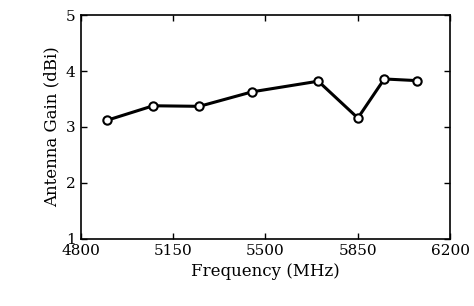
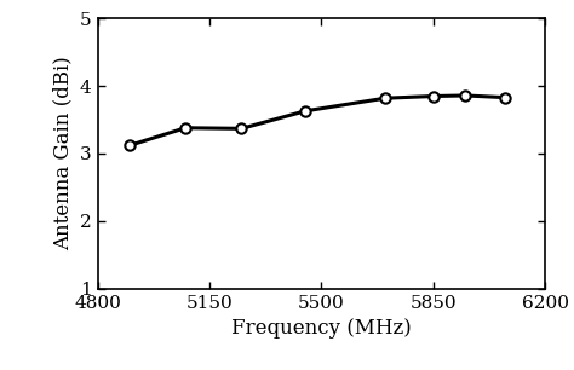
5850: 3.16 -> 3.85
